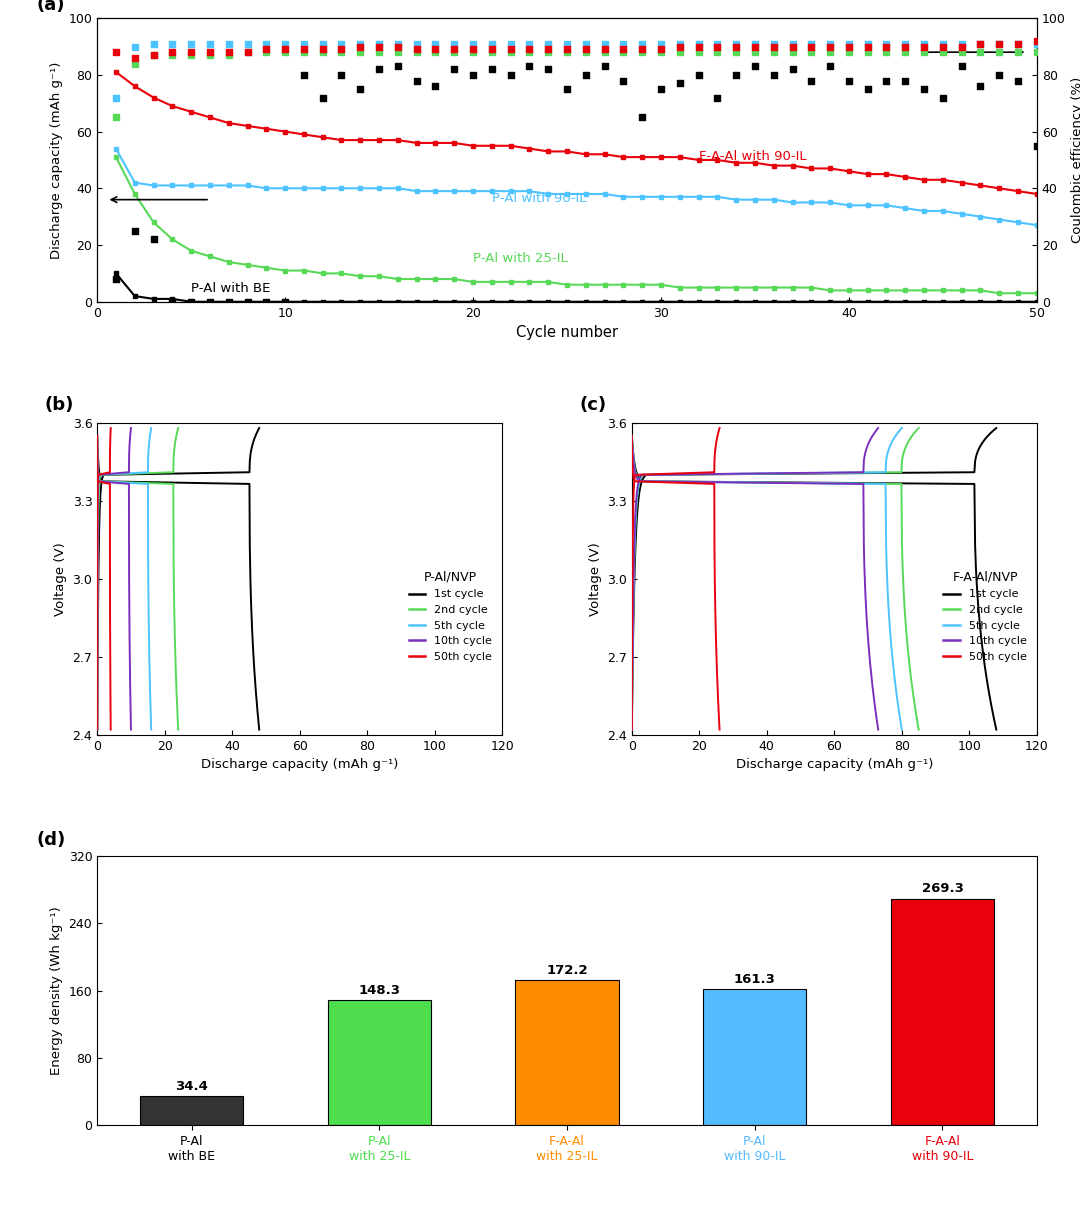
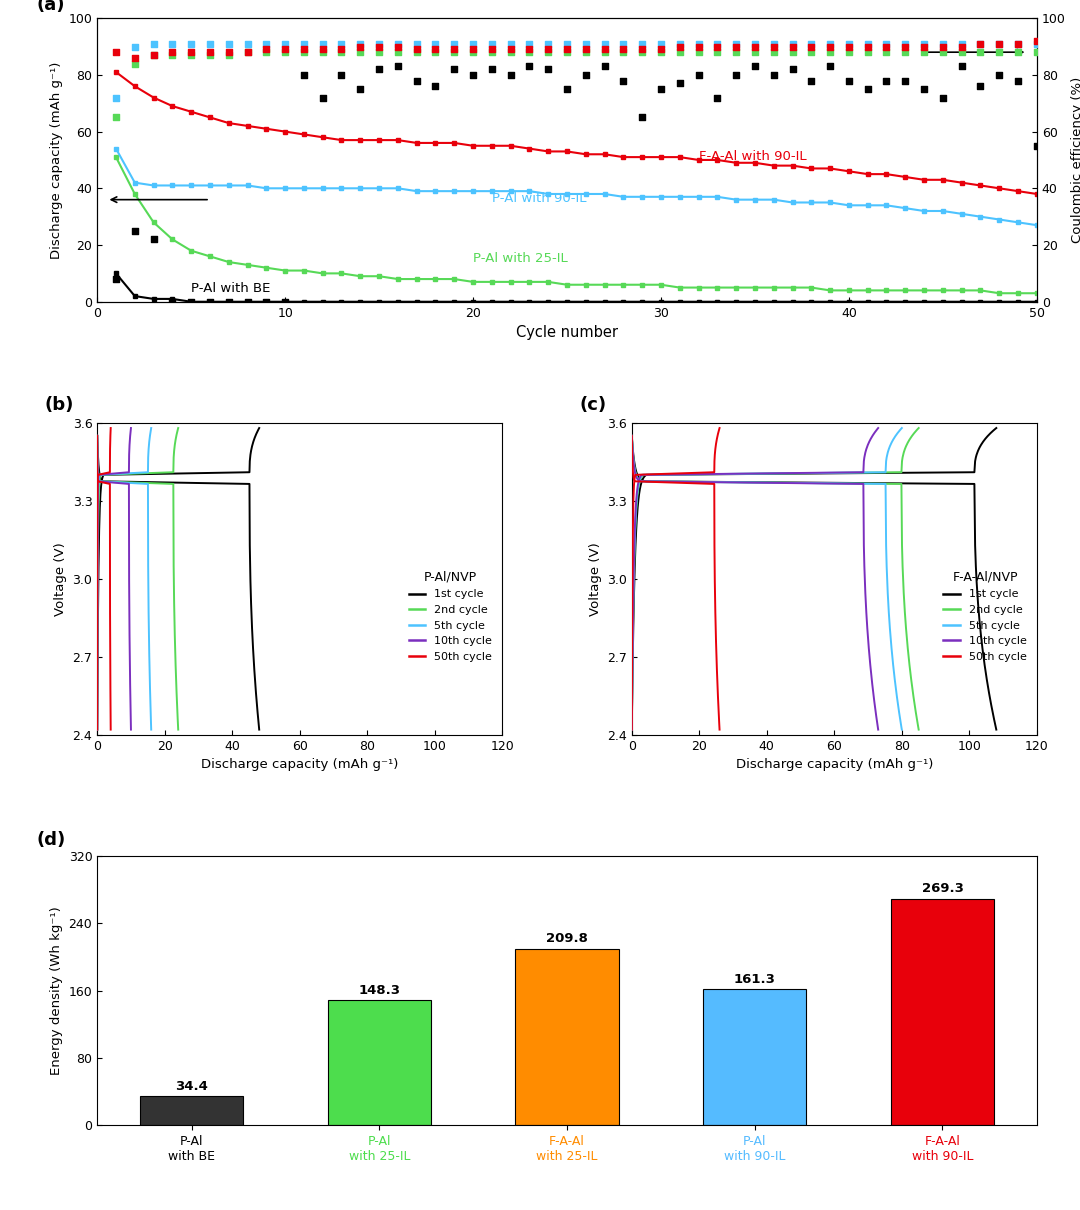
F-A-Al with 25-IL: 172.2 -> 209.8
